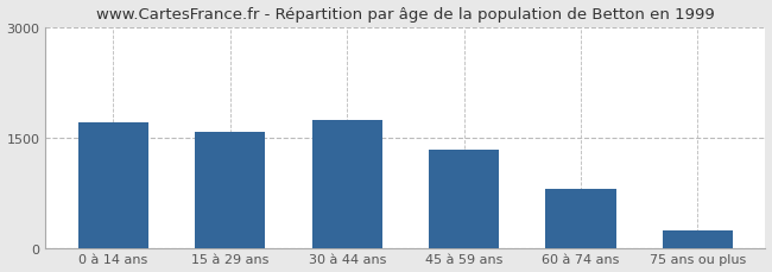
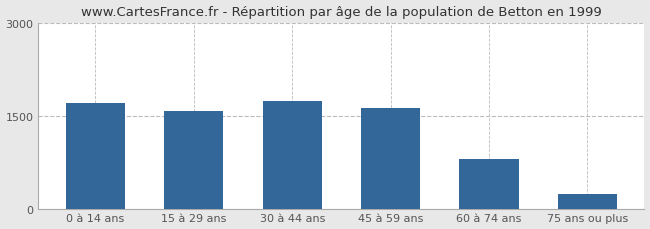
45 à 59 ans: 1340 -> 1630
